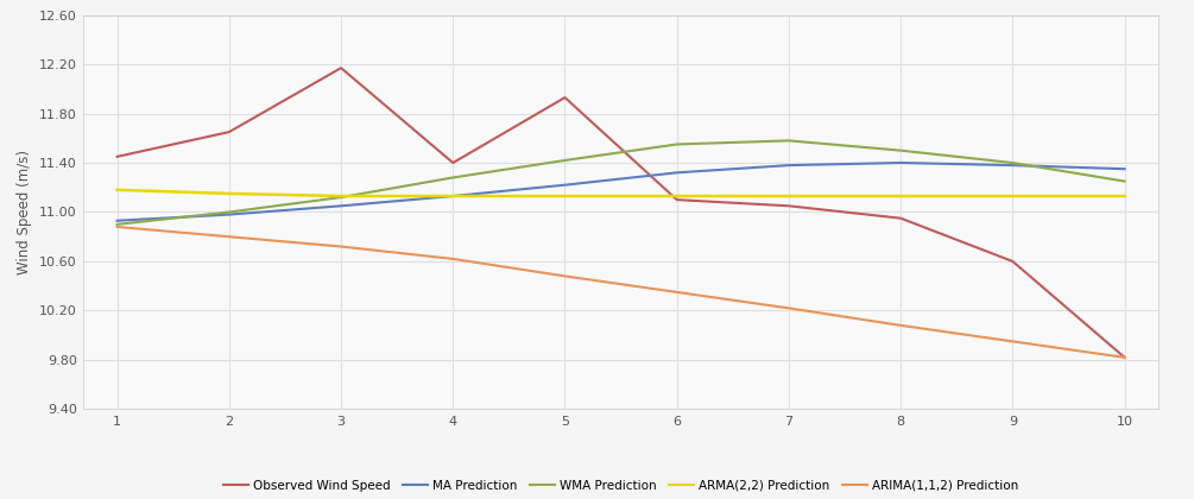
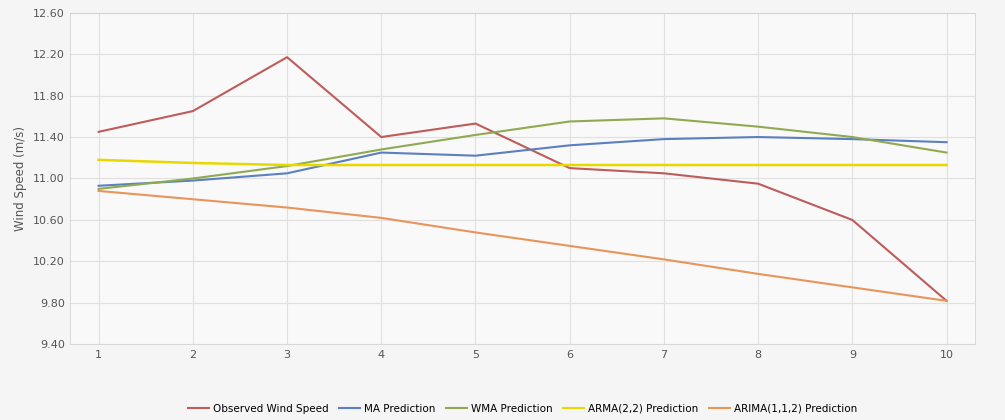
MA Prediction/4: 11.13 -> 11.25
Observed Wind Speed/5: 11.93 -> 11.53
